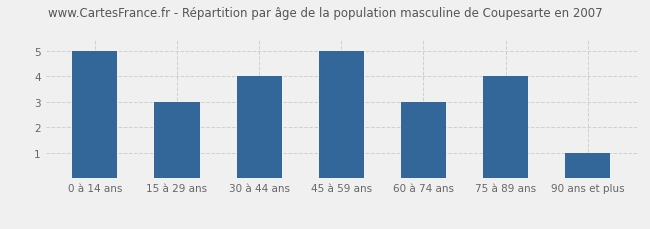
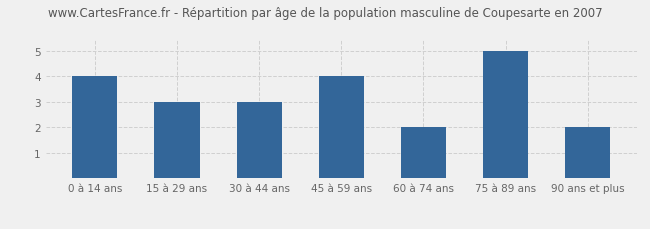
0 à 14 ans: 5 -> 4
30 à 44 ans: 4 -> 3
45 à 59 ans: 5 -> 4
60 à 74 ans: 3 -> 2
75 à 89 ans: 4 -> 5
90 ans et plus: 1 -> 2
